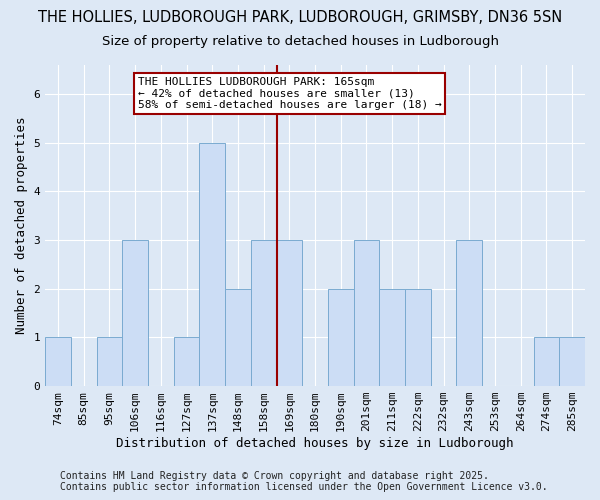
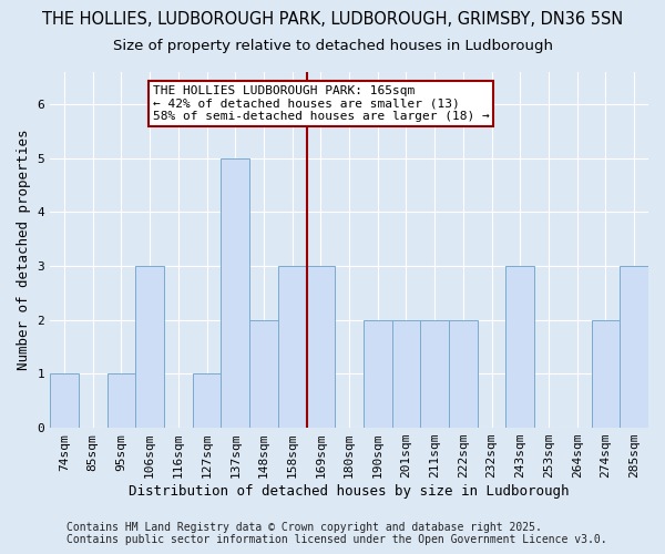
201sqm: 3 -> 2
274sqm: 1 -> 2
285sqm: 1 -> 3
